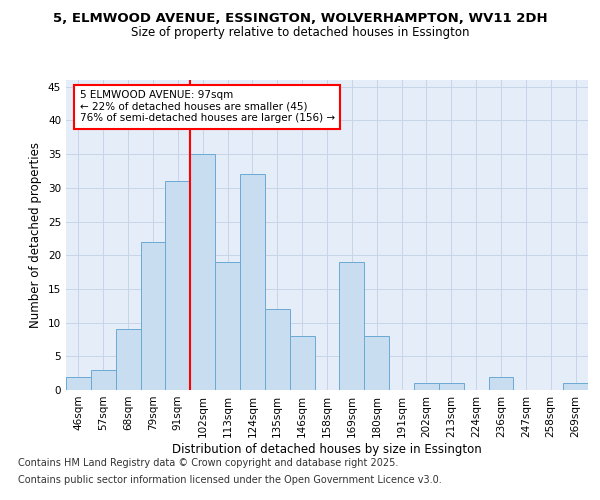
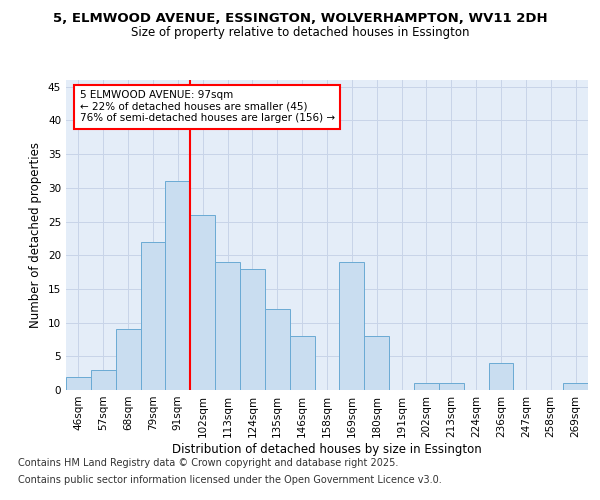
102sqm: 35 -> 26
124sqm: 32 -> 18
236sqm: 2 -> 4
